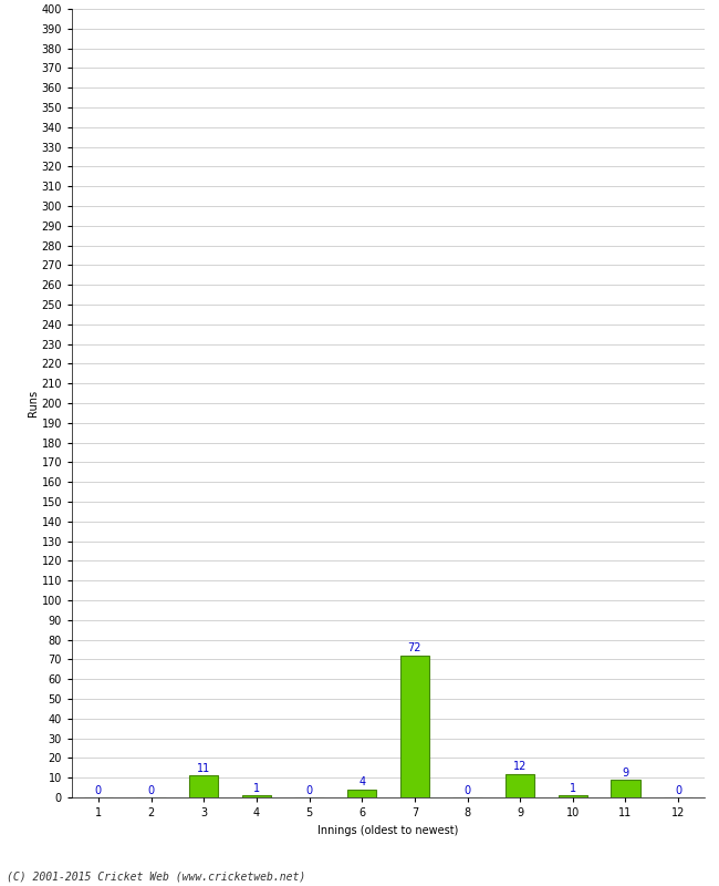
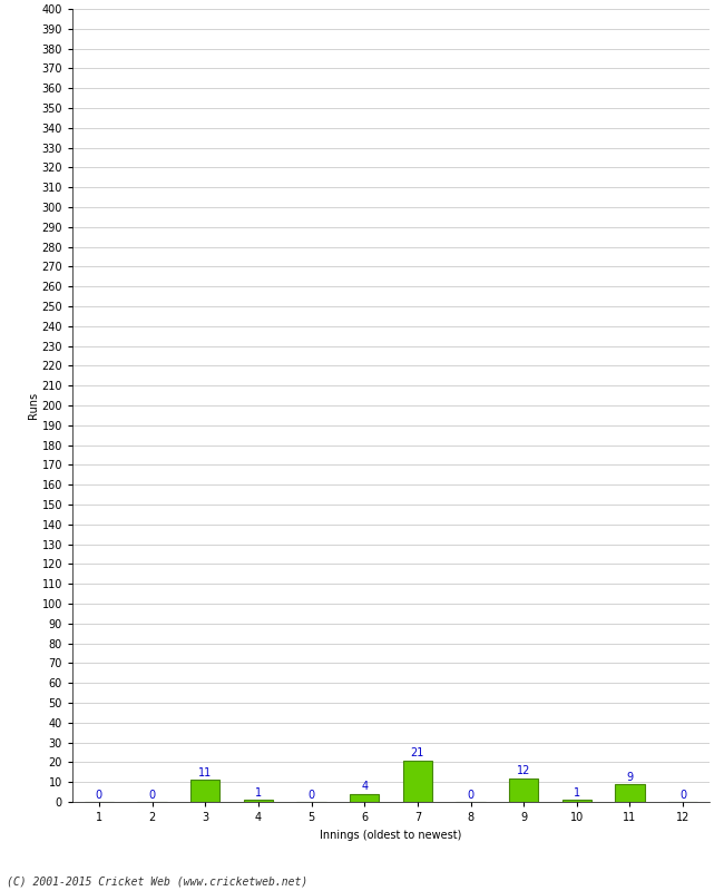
7: 72 -> 21
